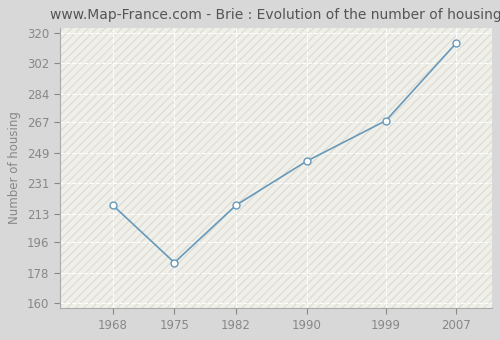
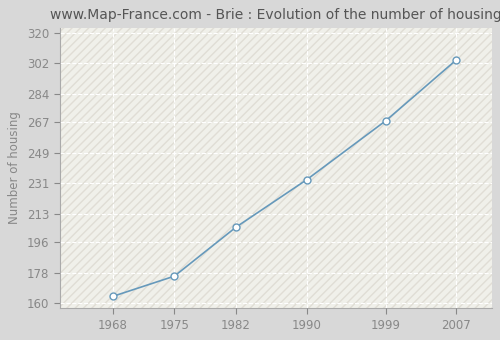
1968: 218 -> 164
1975: 184 -> 176
1982: 218 -> 205
1990: 244 -> 233
2007: 314 -> 304
